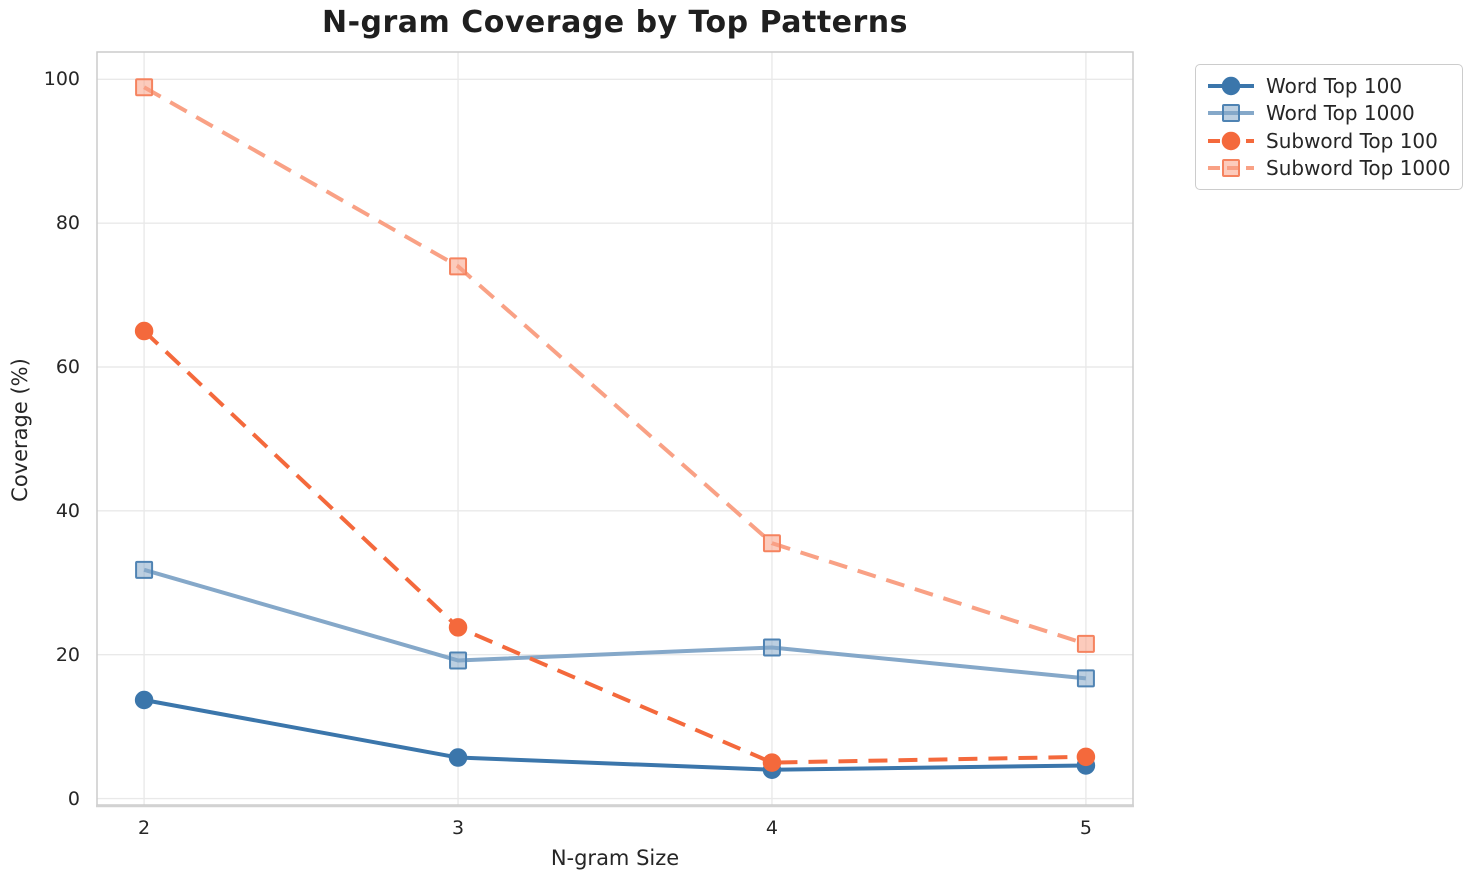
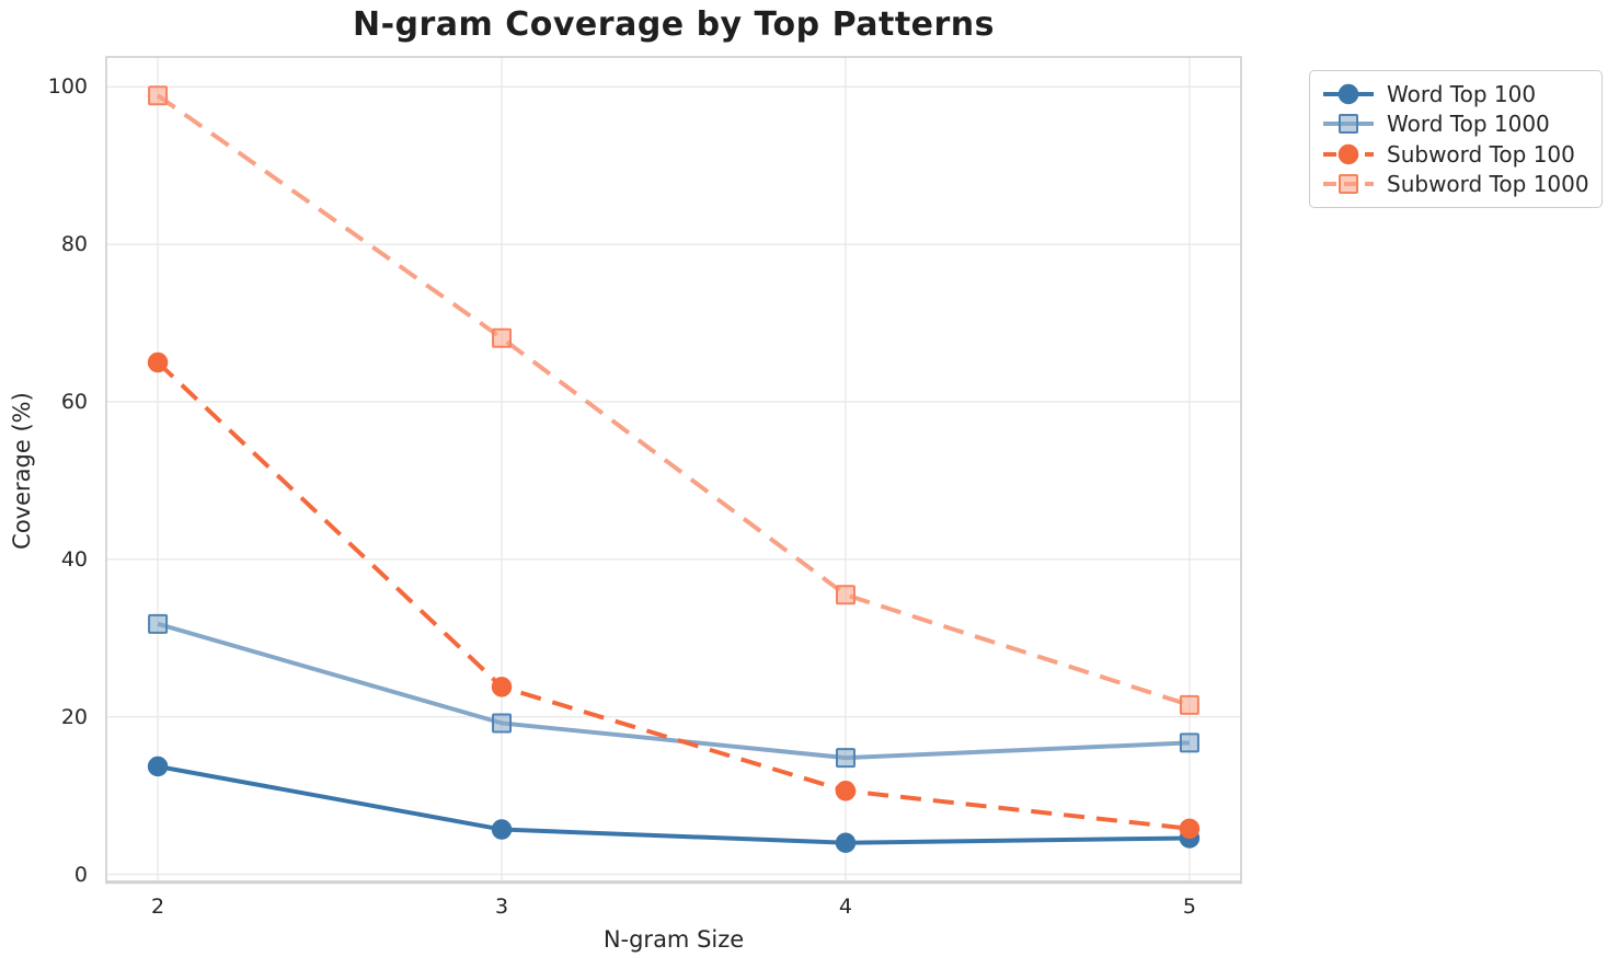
Subword Top 1000/3: 74 -> 68
Word Top 1000/4: 21 -> 15
Subword Top 100/4: 5 -> 11
